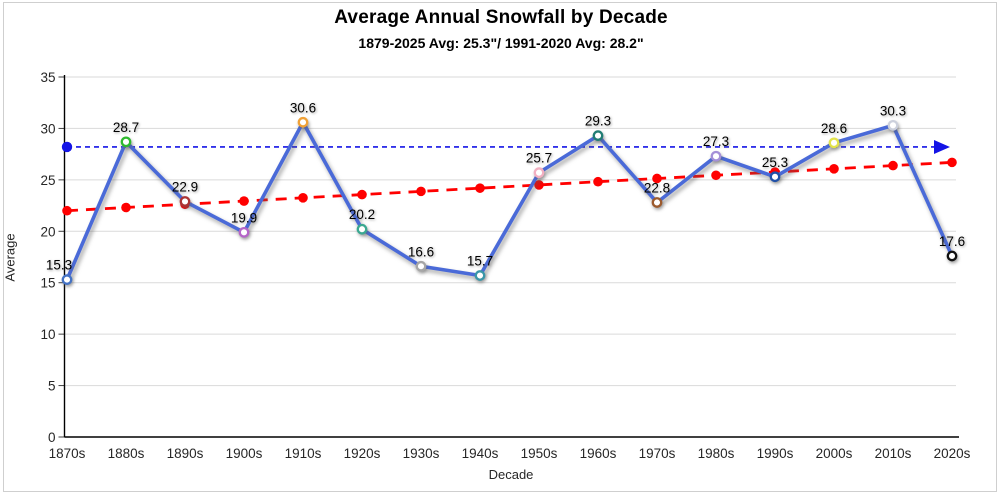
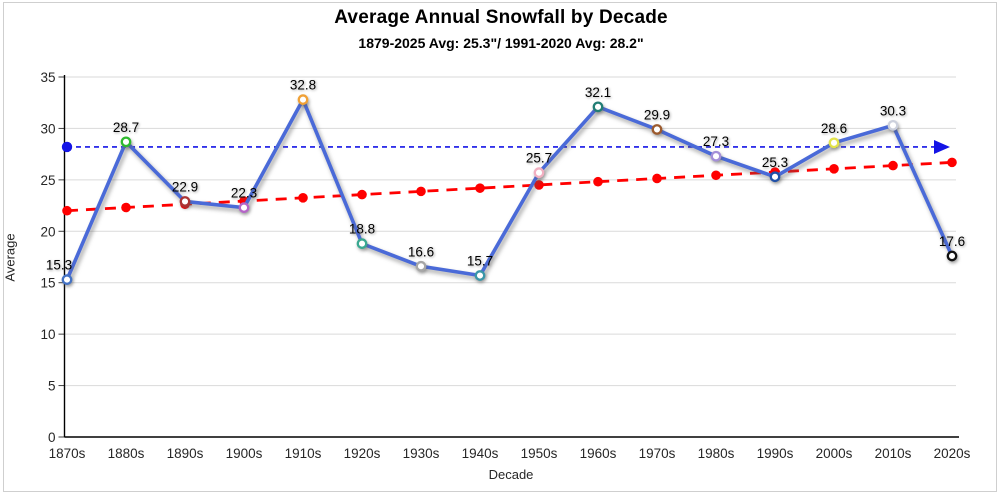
1900s: 19.9 -> 22.3
1910s: 30.6 -> 32.8
1920s: 20.2 -> 18.8
1960s: 29.3 -> 32.1
1970s: 22.8 -> 29.9
